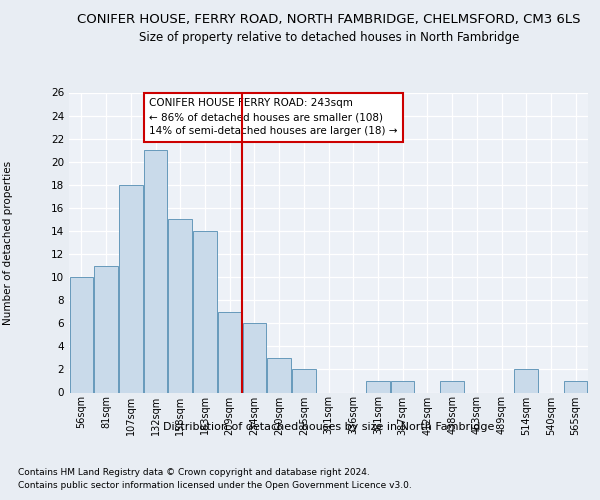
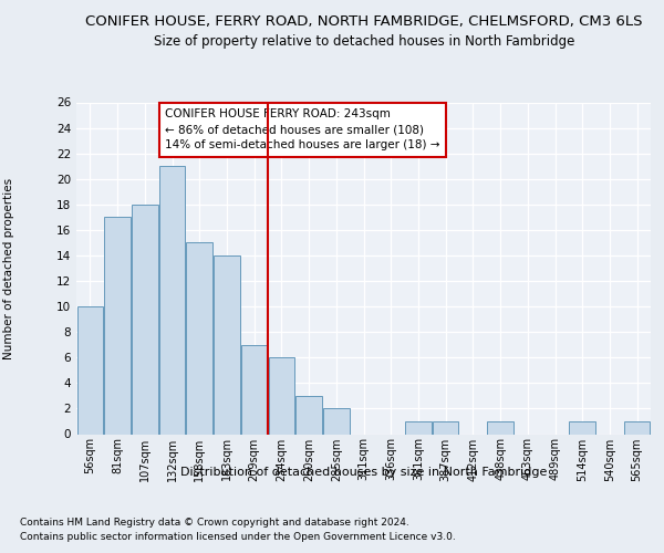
81sqm: 11 -> 17
514sqm: 2 -> 1
